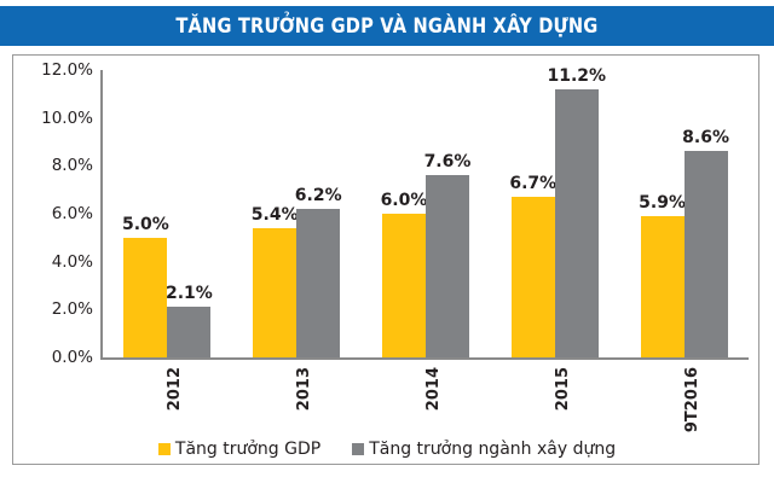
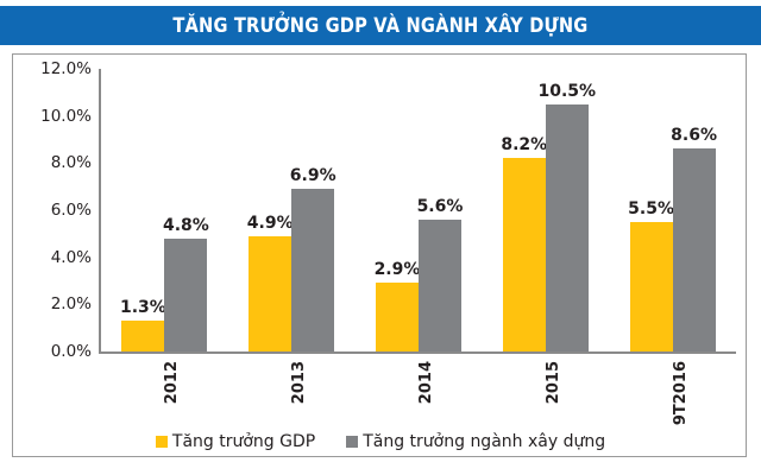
Tăng trưởng GDP/2012: 5.0% -> 1.3%
Tăng trưởng ngành xây dựng/2012: 2.1% -> 4.8%
Tăng trưởng GDP/2013: 5.4% -> 4.9%
Tăng trưởng ngành xây dựng/2013: 6.2% -> 6.9%
Tăng trưởng GDP/2014: 6.0% -> 2.9%
Tăng trưởng ngành xây dựng/2014: 7.6% -> 5.6%
Tăng trưởng GDP/2015: 6.7% -> 8.2%
Tăng trưởng ngành xây dựng/2015: 11.2% -> 10.5%
Tăng trưởng GDP/9T2016: 5.9% -> 5.5%
